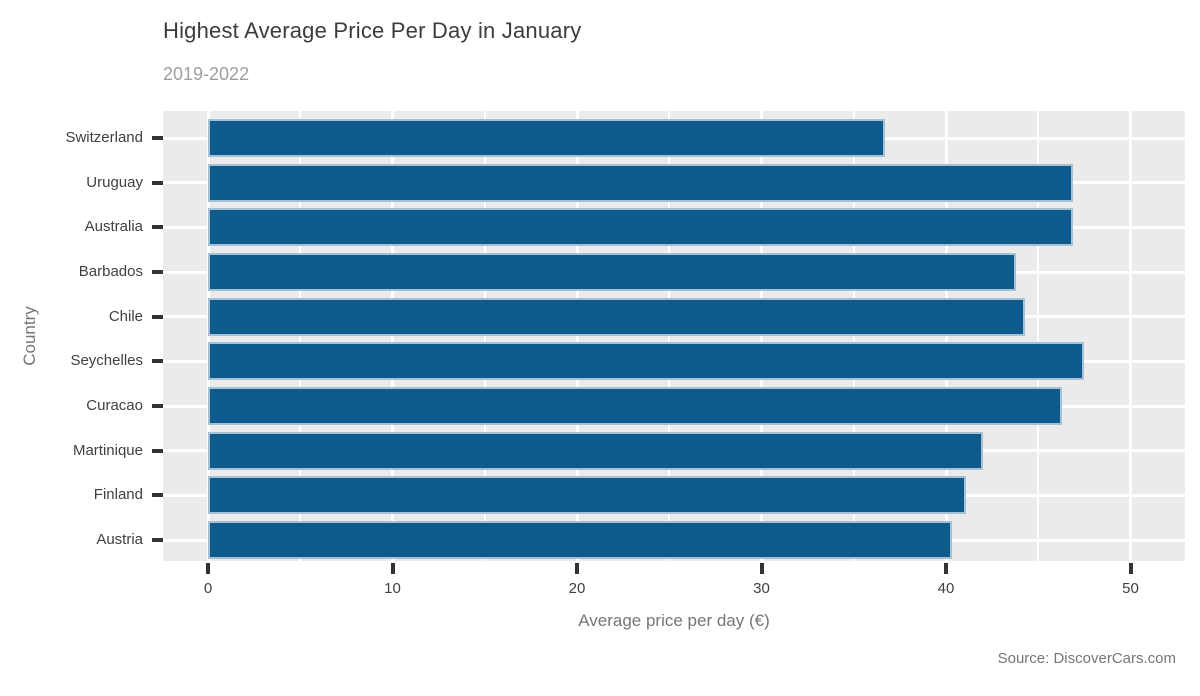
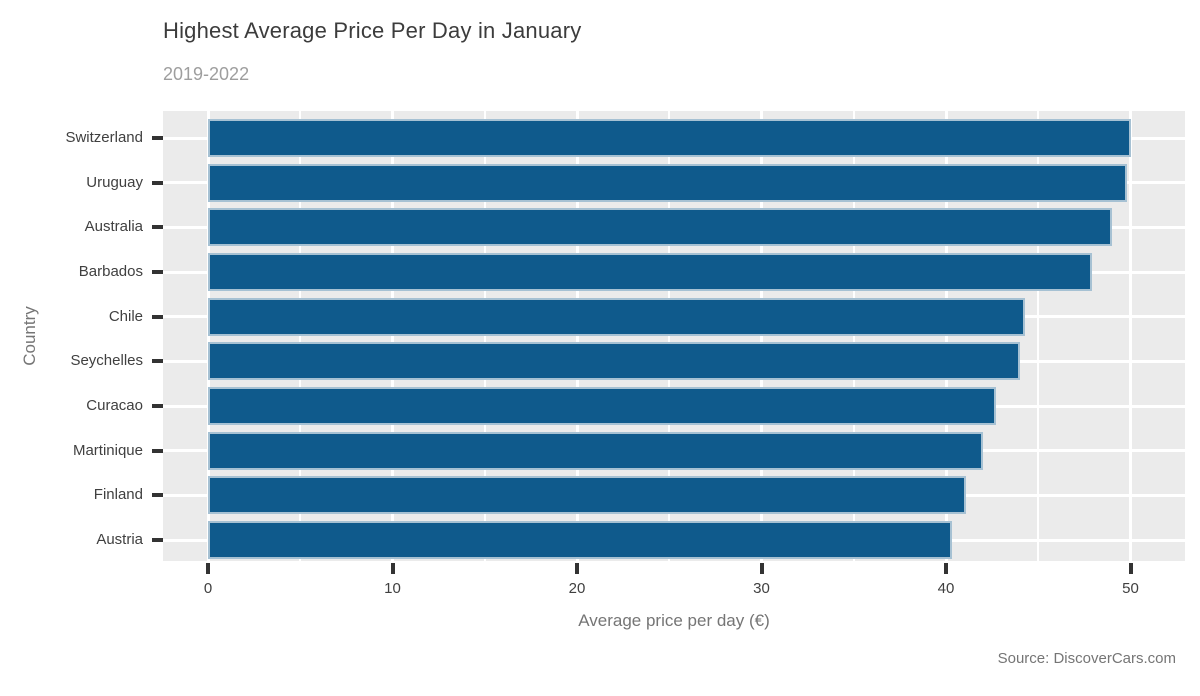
Switzerland: 36.7 -> 50.0
Uruguay: 46.9 -> 49.8
Australia: 46.9 -> 49.0
Barbados: 43.8 -> 47.9
Seychelles: 47.5 -> 44.0
Curacao: 46.3 -> 42.7
